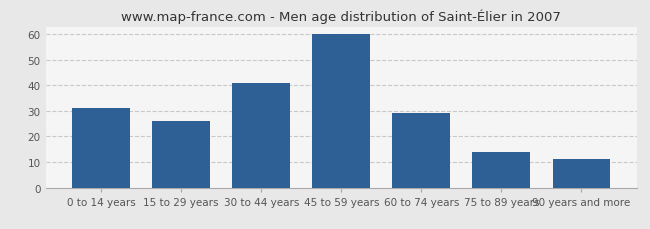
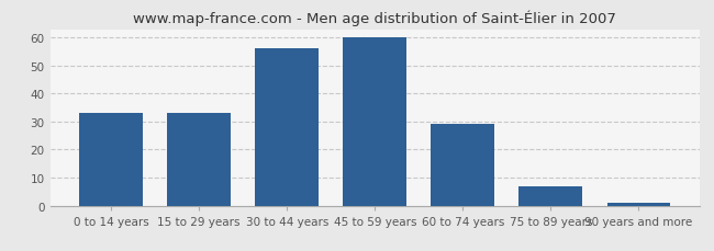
0 to 14 years: 31 -> 33
15 to 29 years: 26 -> 33
30 to 44 years: 41 -> 56
75 to 89 years: 14 -> 7
90 years and more: 11 -> 1
